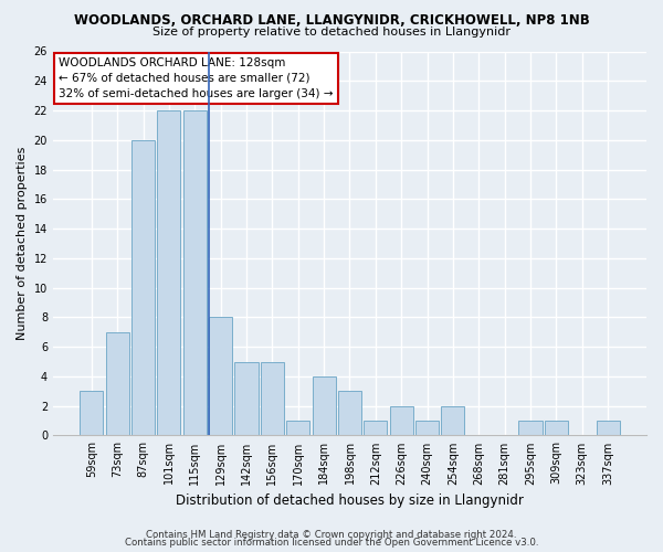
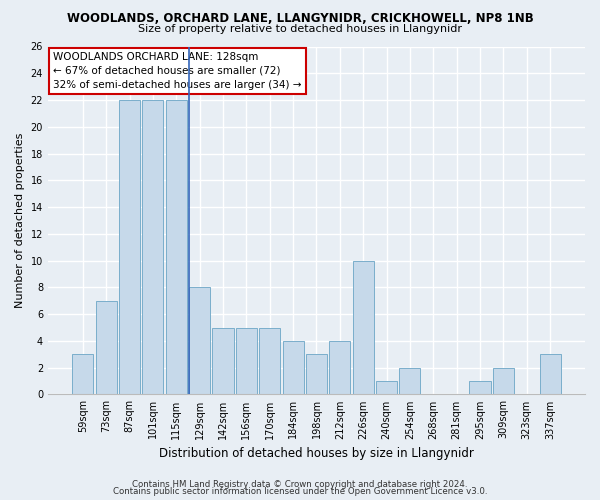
87sqm: 20 -> 22
170sqm: 1 -> 5
212sqm: 1 -> 4
226sqm: 2 -> 10
309sqm: 1 -> 2
337sqm: 1 -> 3
